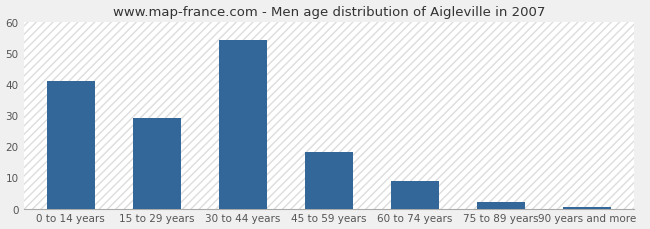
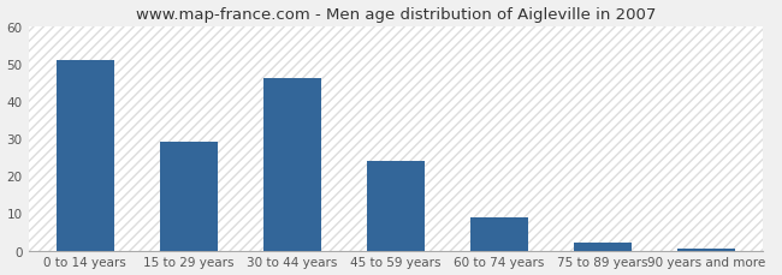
0 to 14 years: 41.0 -> 51.0
30 to 44 years: 54.0 -> 46.0
45 to 59 years: 18.0 -> 24.0
